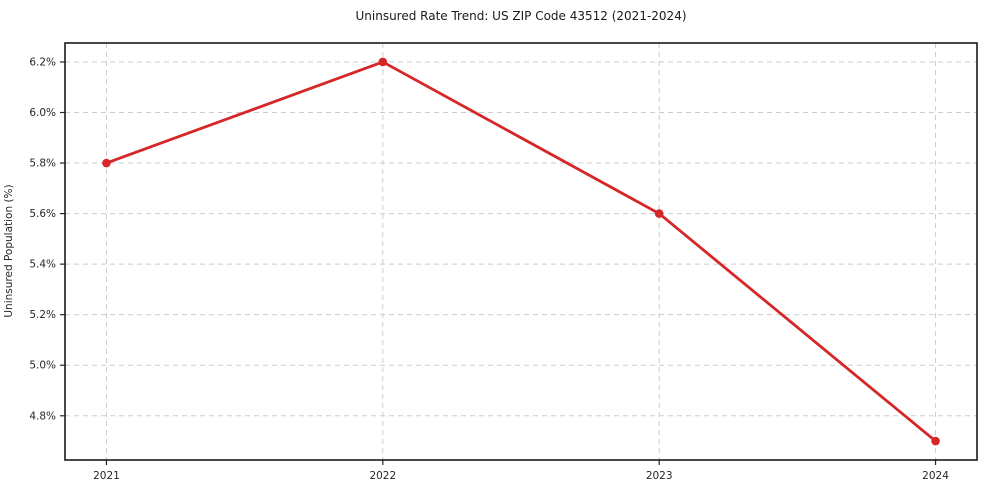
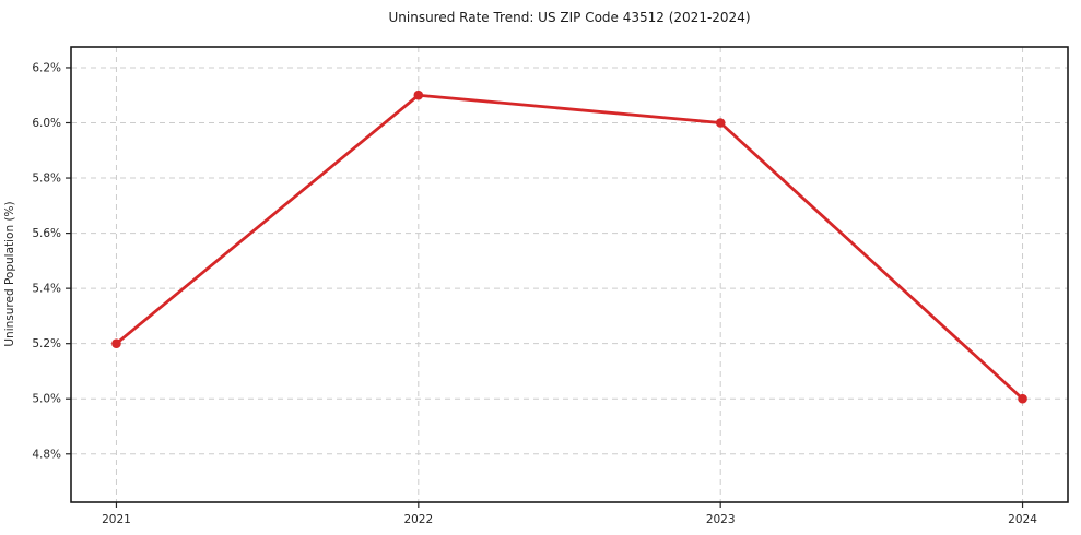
2021: 5.8% -> 5.2%
2022: 6.2% -> 6.1%
2023: 5.6% -> 6.0%
2024: 4.7% -> 5.0%
